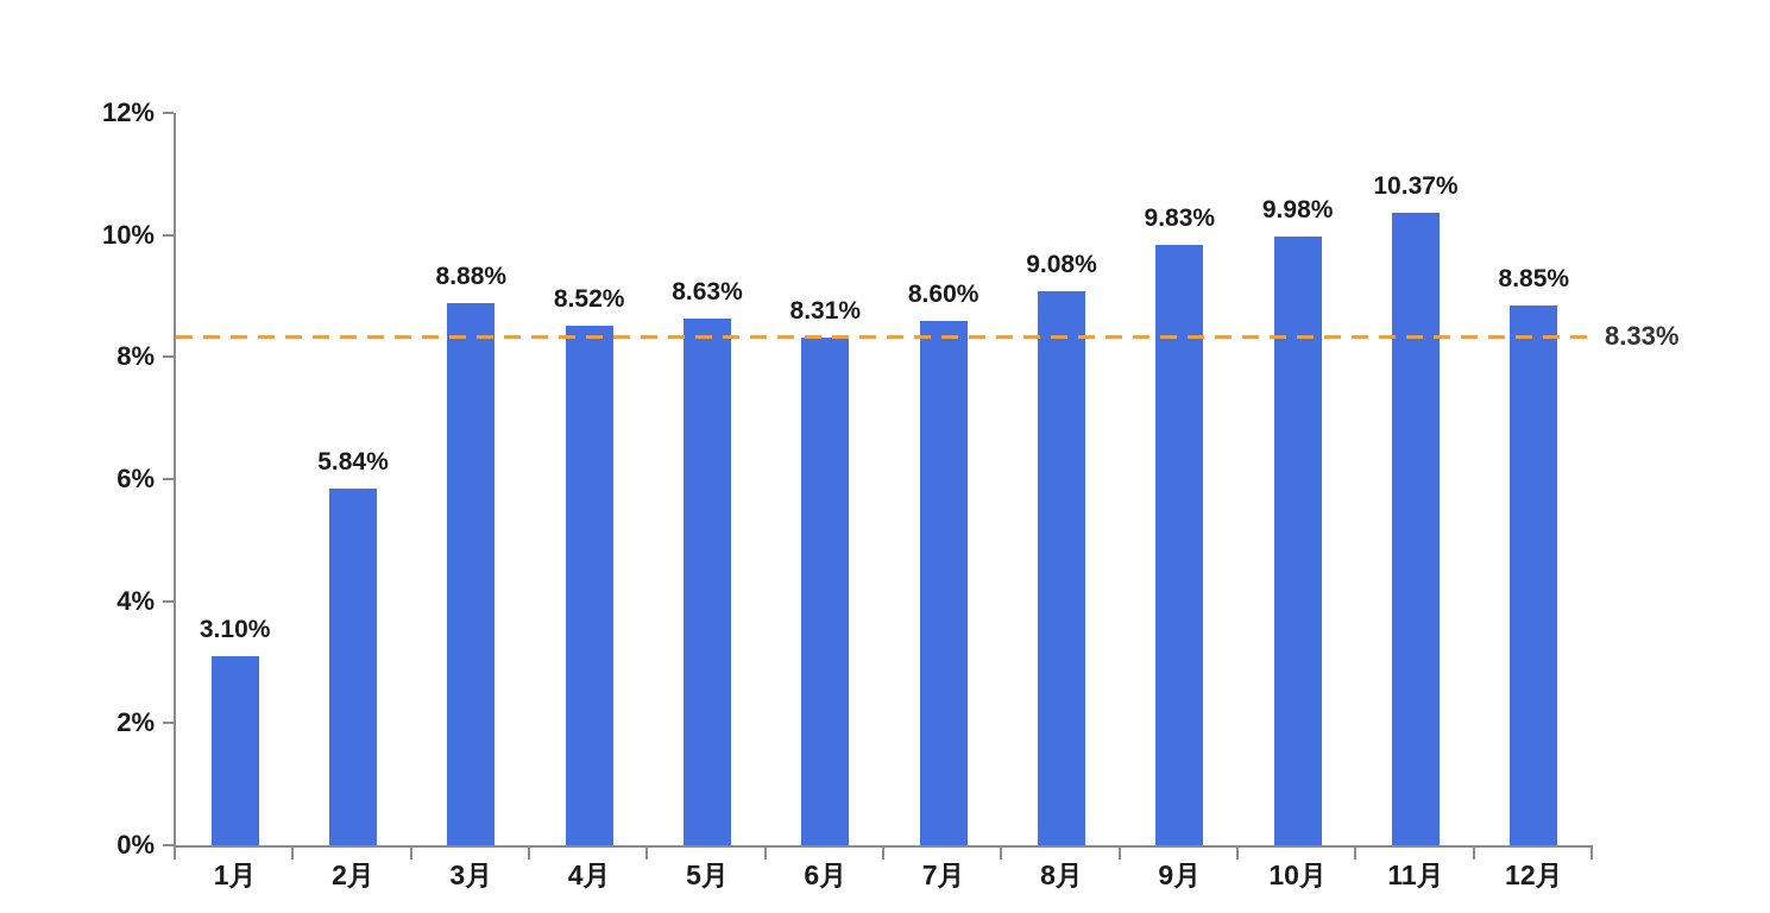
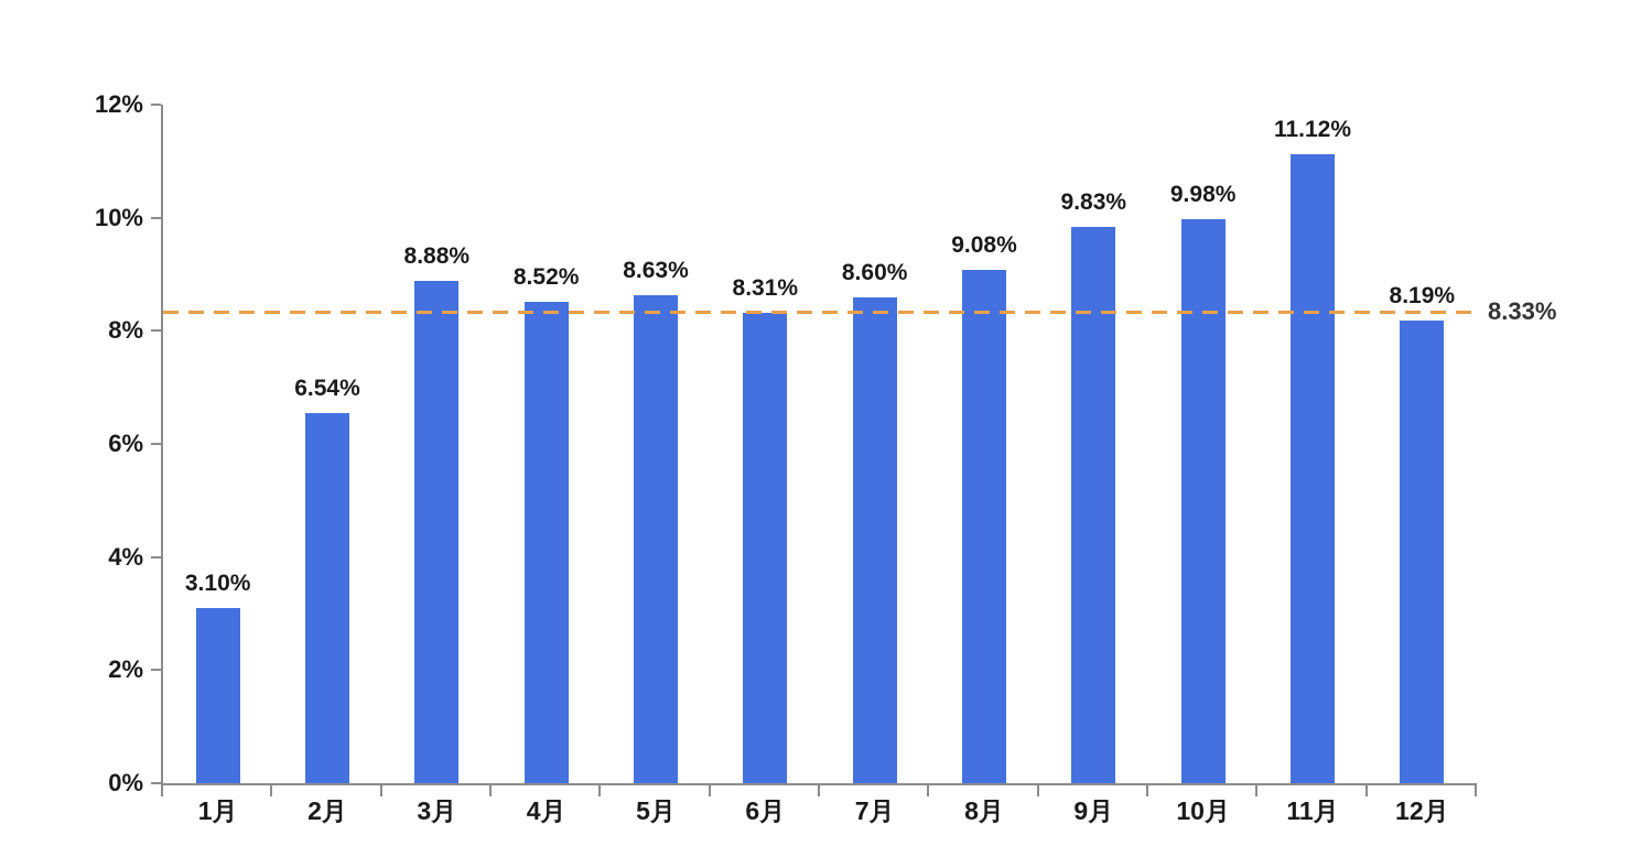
2月: 5.84% -> 6.54%
11月: 10.37% -> 11.12%
12月: 8.85% -> 8.19%
